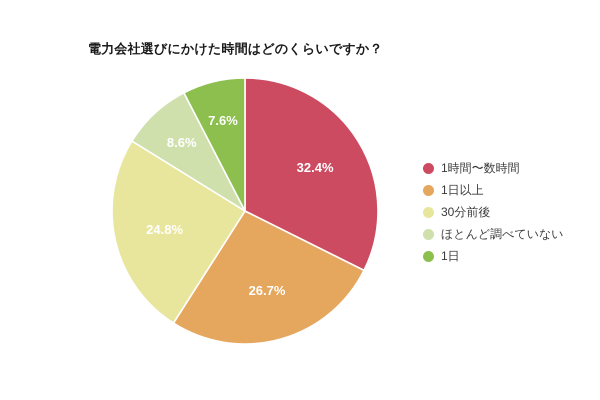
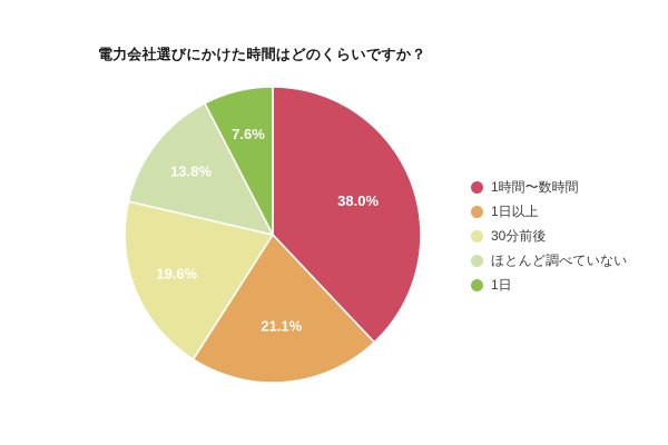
1時間〜数時間: 32.4% -> 38.0%
1日以上: 26.7% -> 21.1%
30分前後: 24.8% -> 19.6%
ほとんど調べていない: 8.6% -> 13.8%
